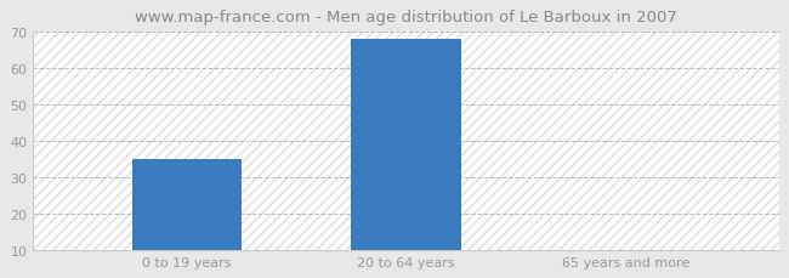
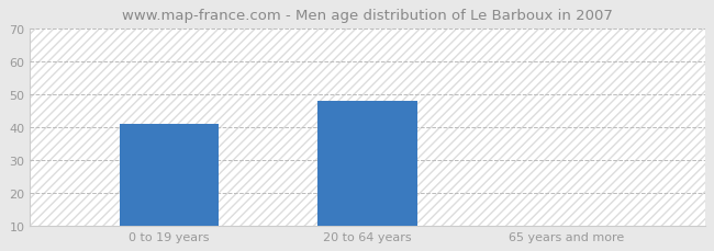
0 to 19 years: 35 -> 41
20 to 64 years: 68 -> 48
